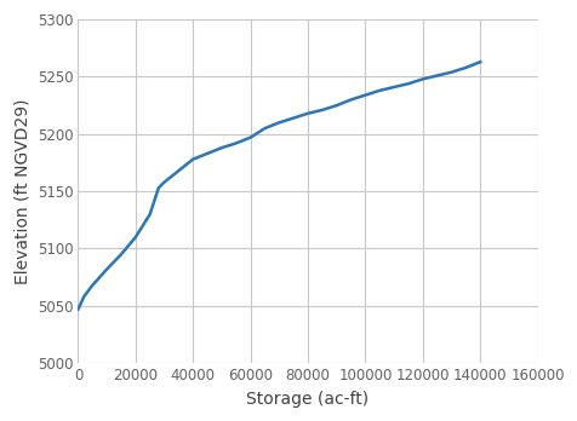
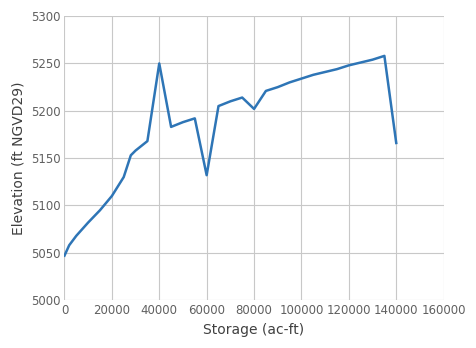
40000: 5178 -> 5250
60000: 5197 -> 5132
80000: 5218 -> 5202
140000: 5263 -> 5166
